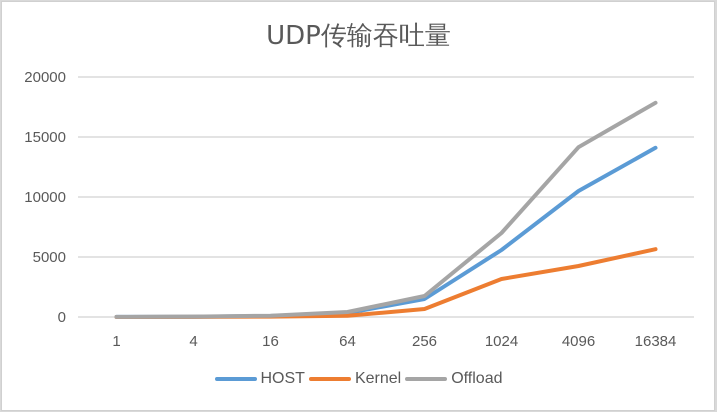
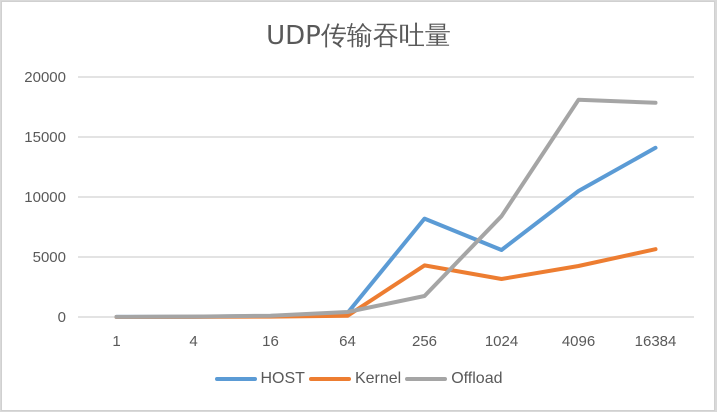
HOST/256: 1500 -> 8200
Kernel/256: 700 -> 4300
Offload/1024: 7000 -> 8400
Offload/4096: 14200 -> 18100
